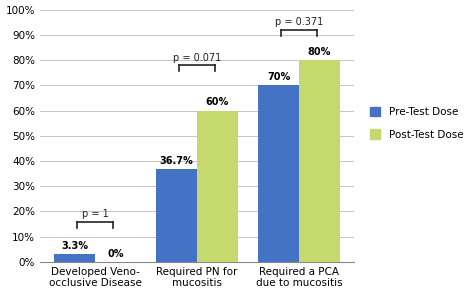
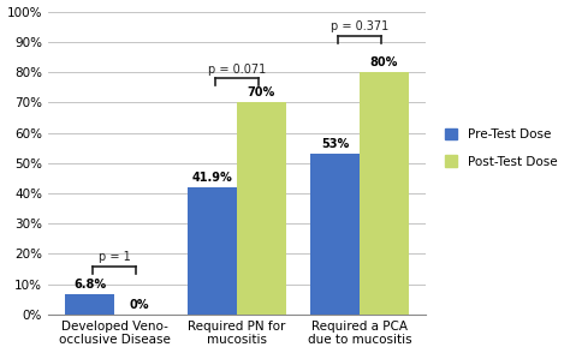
Pre-Test Dose/Developed Veno- occlusive Disease: 3.3% -> 6.8%
Pre-Test Dose/Required PN for mucositis: 36.7% -> 41.9%
Post-Test Dose/Required PN for mucositis: 60% -> 70%
Pre-Test Dose/Required a PCA due to mucositis: 70% -> 53%
